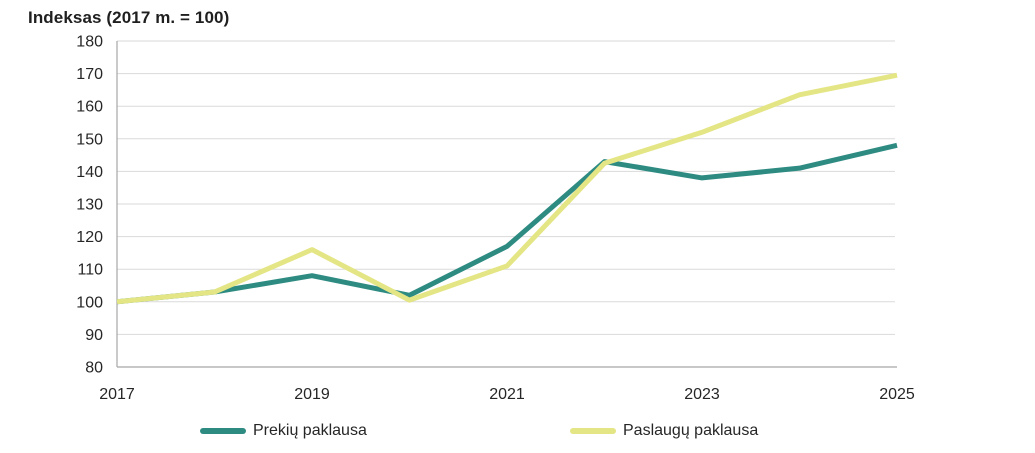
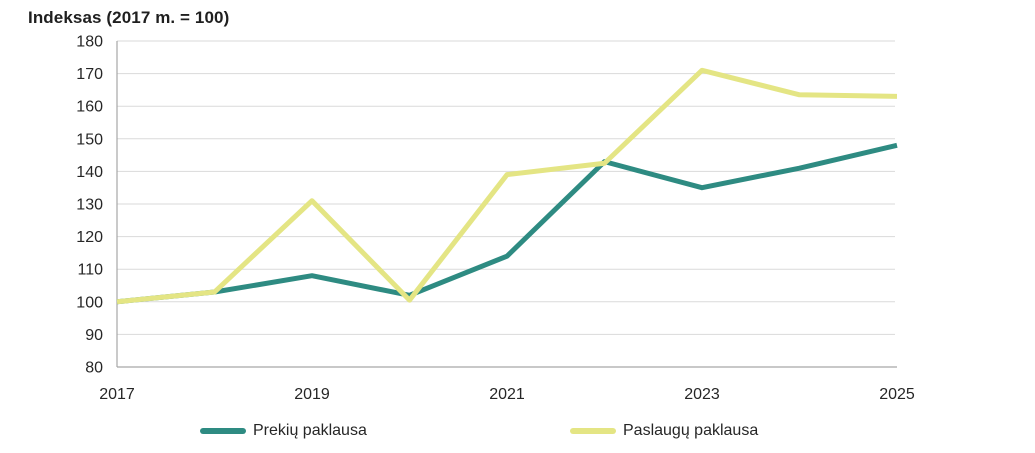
Paslaugų paklausa/2019: 116 -> 131
Prekių paklausa/2021: 117 -> 114
Paslaugų paklausa/2021: 111 -> 139
Prekių paklausa/2023: 138 -> 135
Paslaugų paklausa/2023: 152 -> 171
Paslaugų paklausa/2025: 170 -> 163
